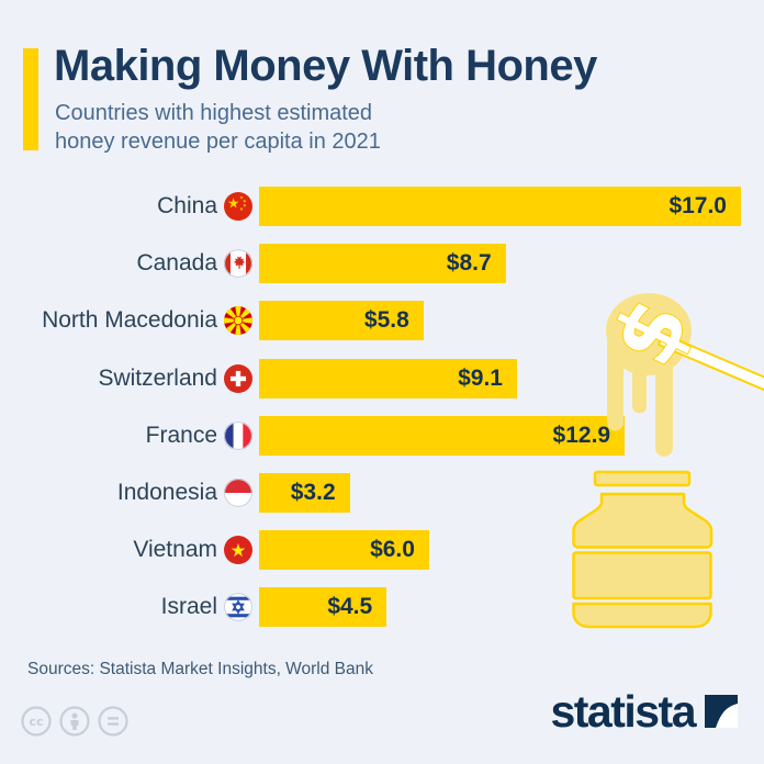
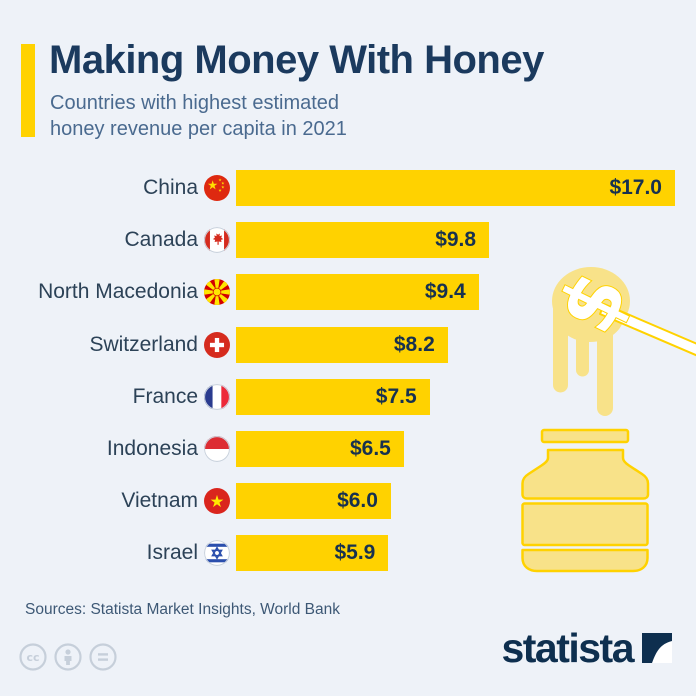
Canada: $8.7 -> $9.8
North Macedonia: $5.8 -> $9.4
Switzerland: $9.1 -> $8.2
France: $12.9 -> $7.5
Indonesia: $3.2 -> $6.5
Israel: $4.5 -> $5.9
